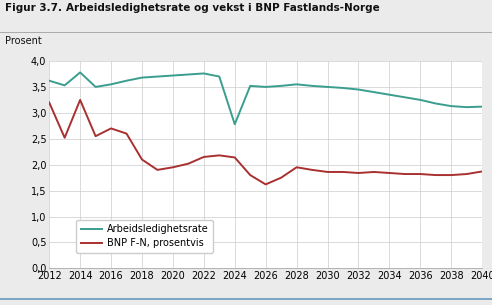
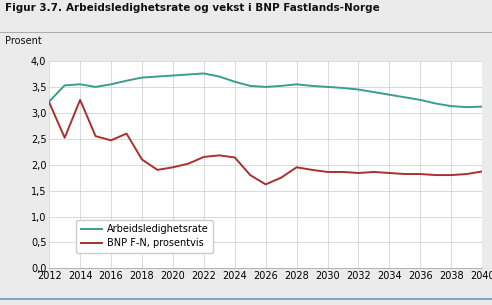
Arbeidsledighetsrate/2012: 3,62 -> 3,22
Arbeidsledighetsrate/2014: 3,78 -> 3,55
BNP F-N, prosentvis/2016: 2,70 -> 2,47
Arbeidsledighetsrate/2024: 2,78 -> 3,60
